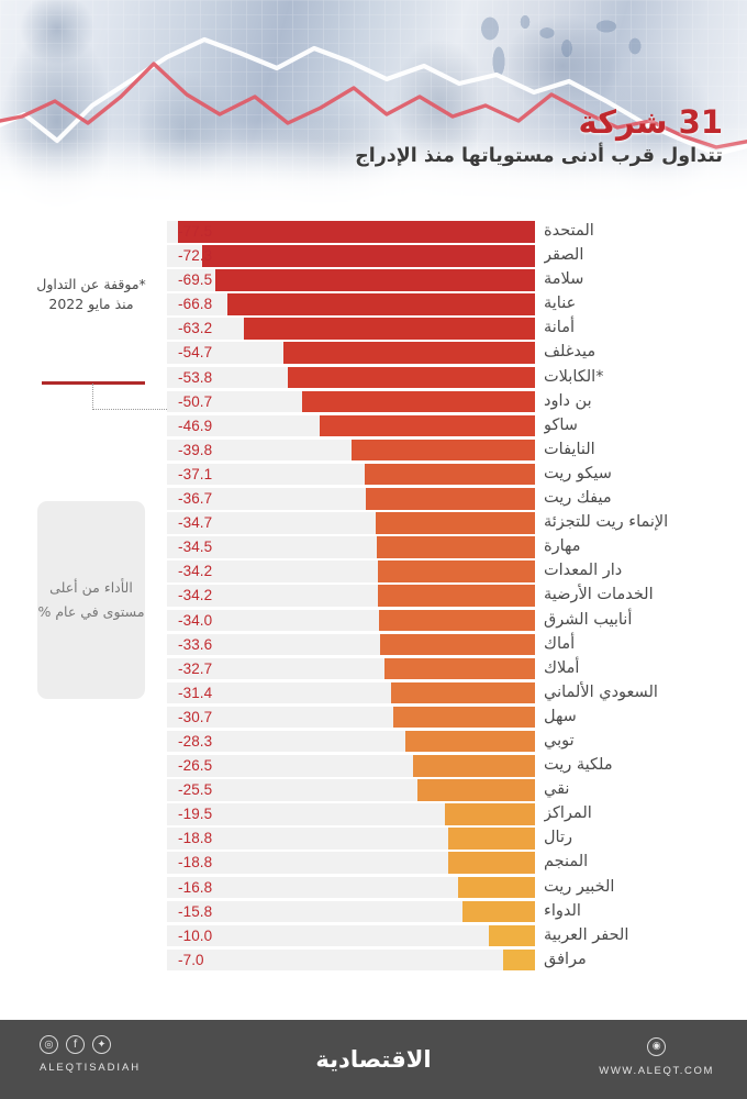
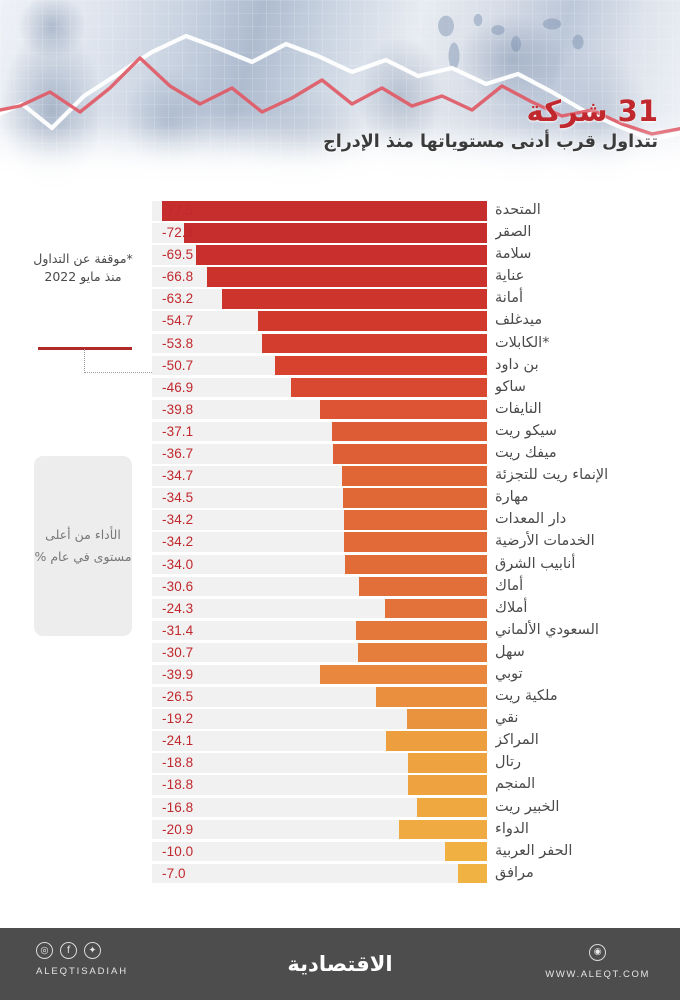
أماك: -33.6 -> -30.6
أملاك: -32.7 -> -24.3
توبي: -28.3 -> -39.9
نقي: -25.5 -> -19.2
المراكز: -19.5 -> -24.1
الدواء: -15.8 -> -20.9
